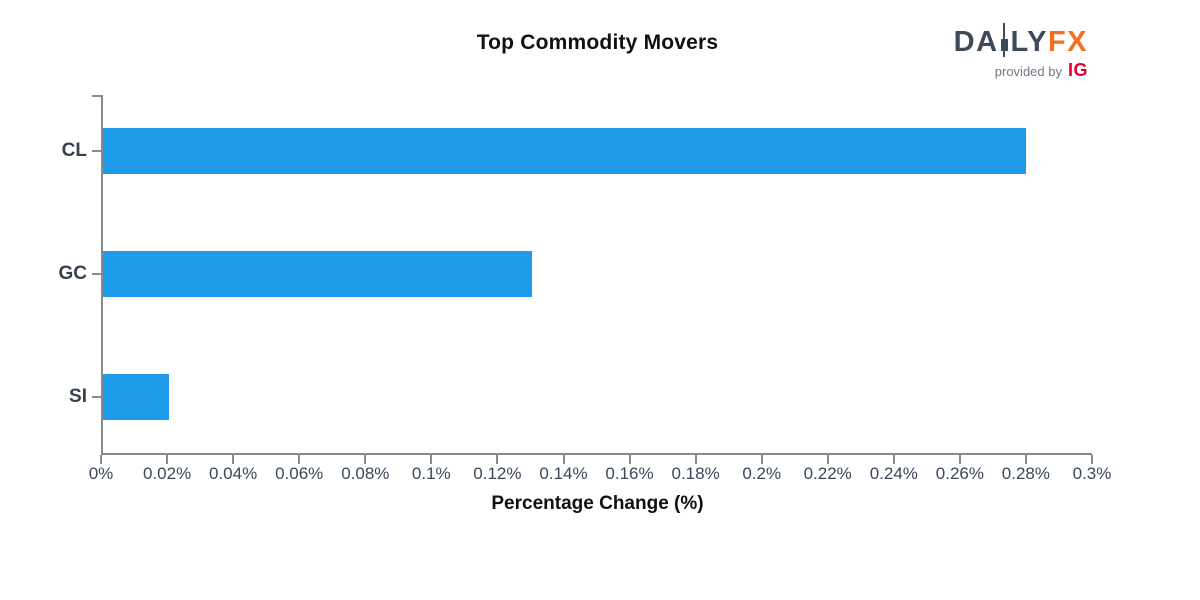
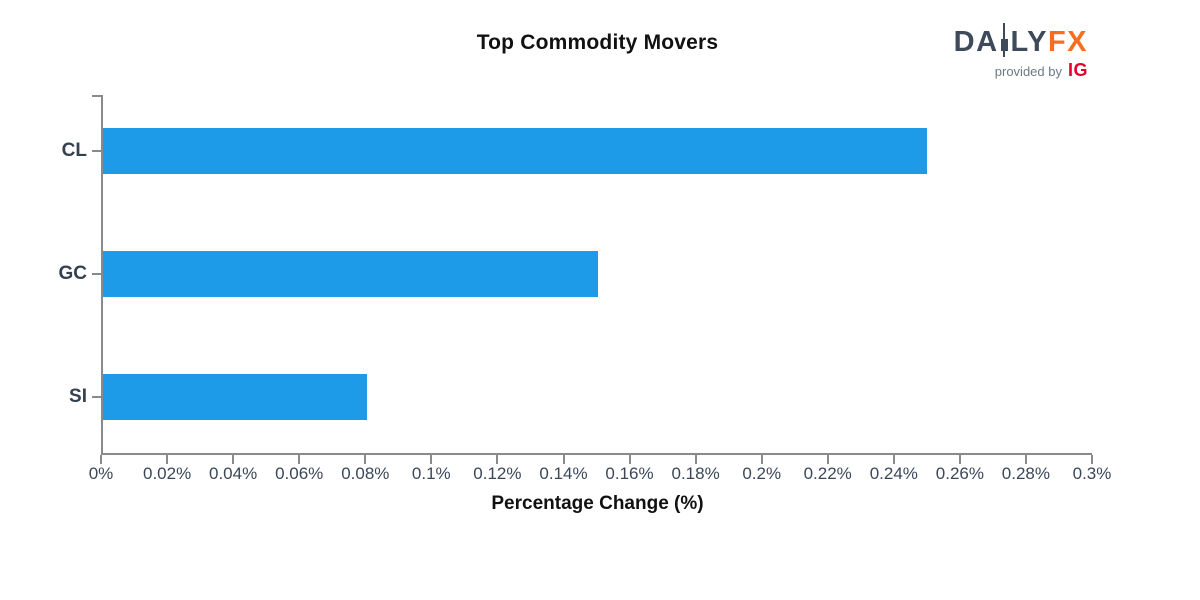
CL: 0.28% -> 0.25%
GC: 0.13% -> 0.15%
SI: 0.02% -> 0.08%
